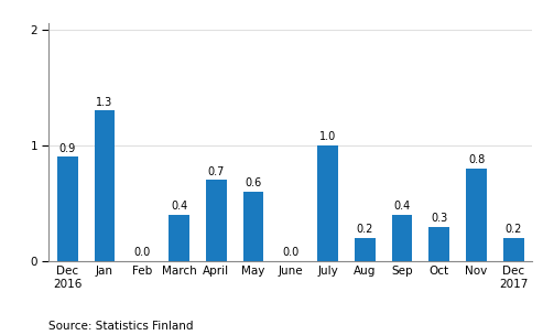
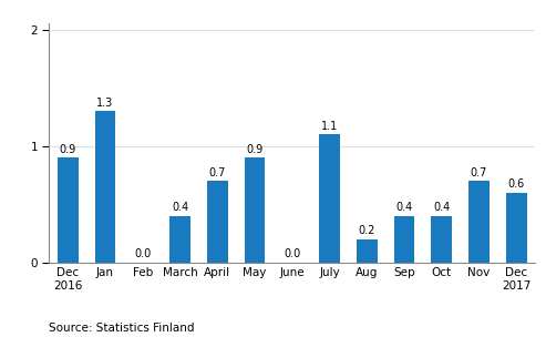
May: 0.6 -> 0.9
July: 1.0 -> 1.1
Oct: 0.3 -> 0.4
Nov: 0.8 -> 0.7
Dec 2017: 0.2 -> 0.6
